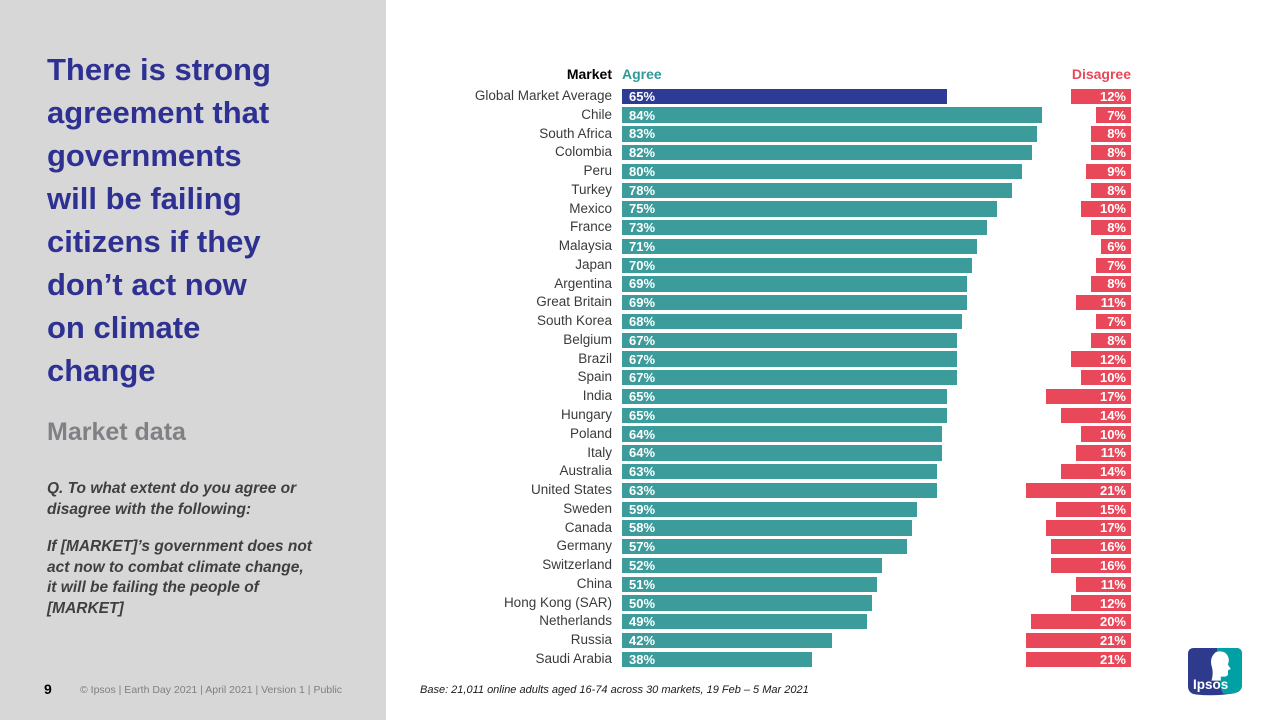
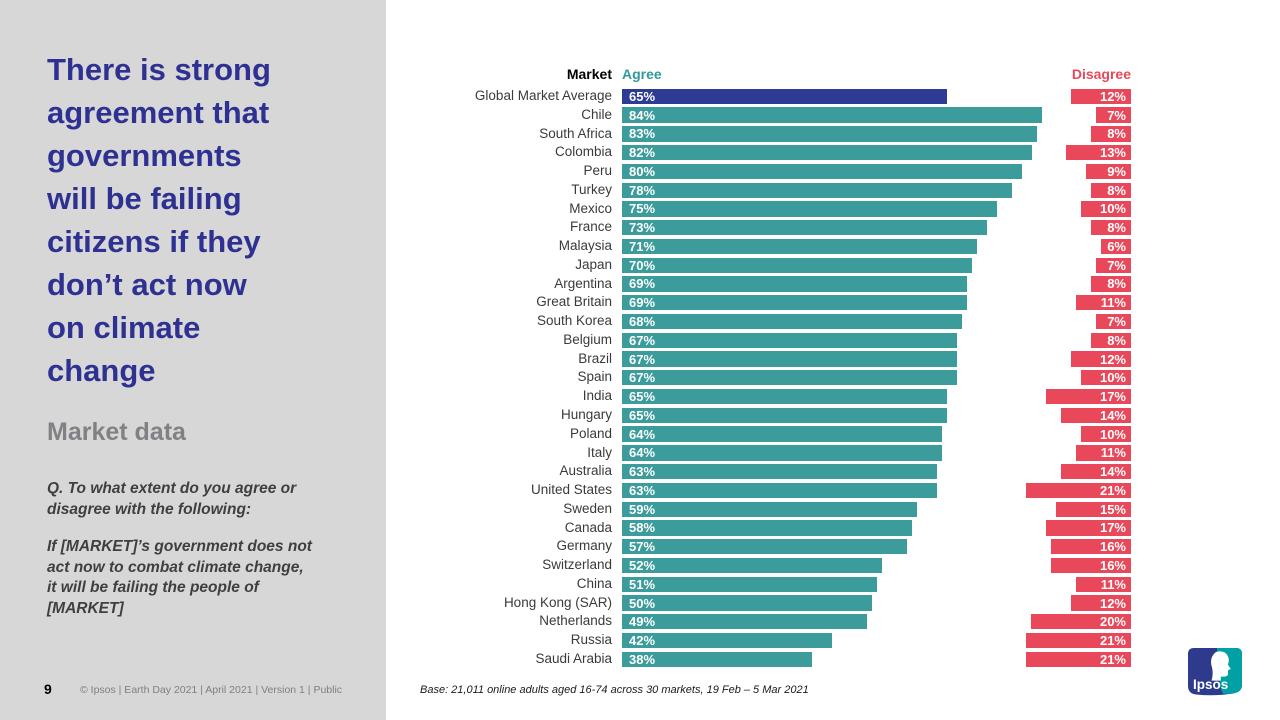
Disagree/Colombia: 8% -> 13%
